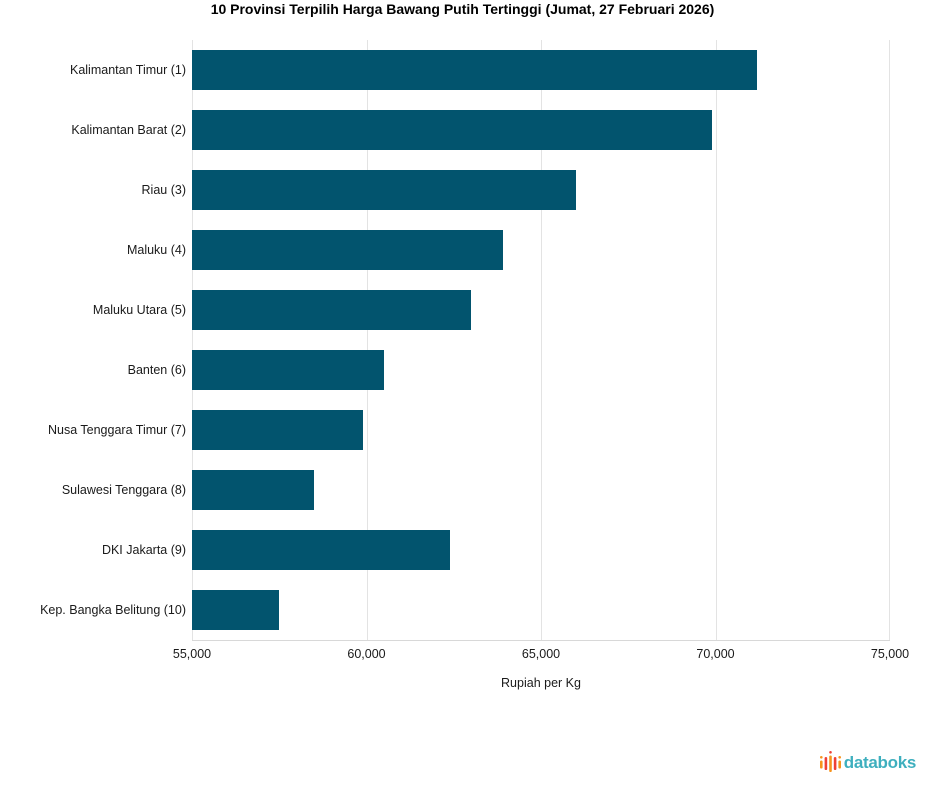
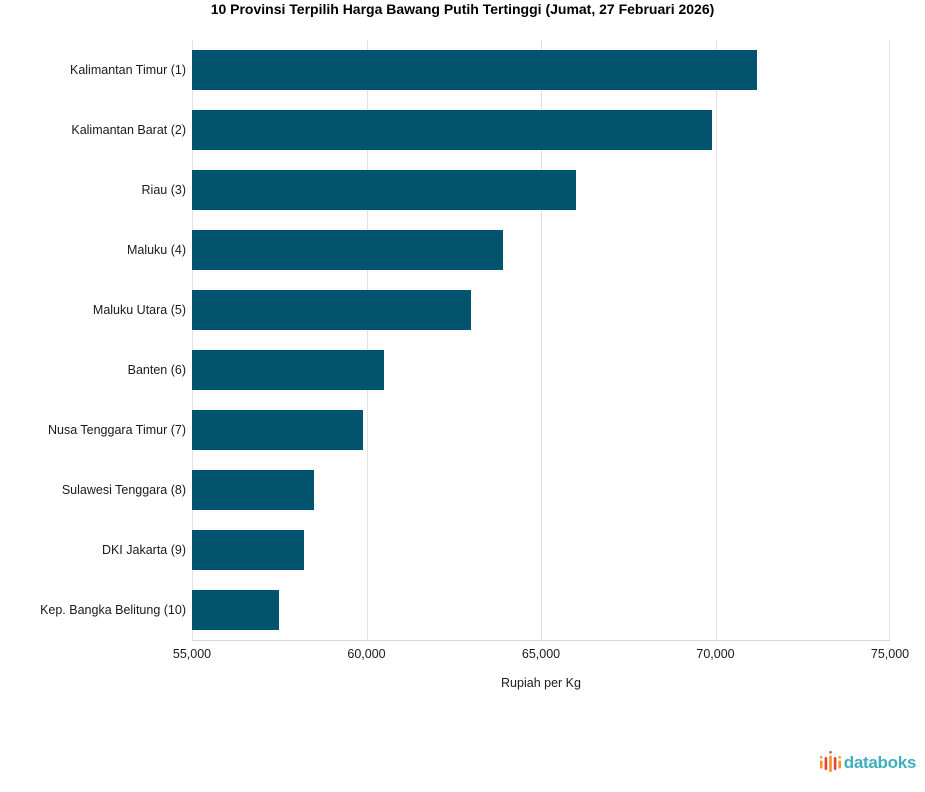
DKI Jakarta (9): 62400 -> 58200
